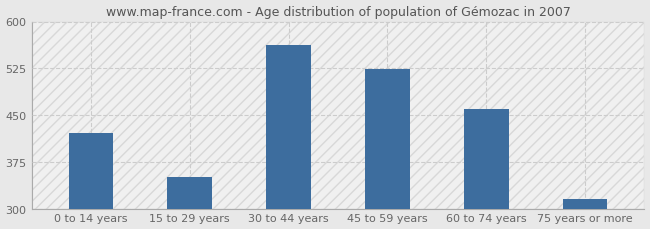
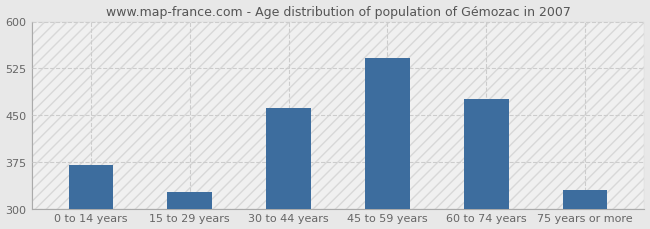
0 to 14 years: 422 -> 370
15 to 29 years: 350 -> 327
30 to 44 years: 562 -> 462
45 to 59 years: 524 -> 542
60 to 74 years: 460 -> 475
75 years or more: 316 -> 330
